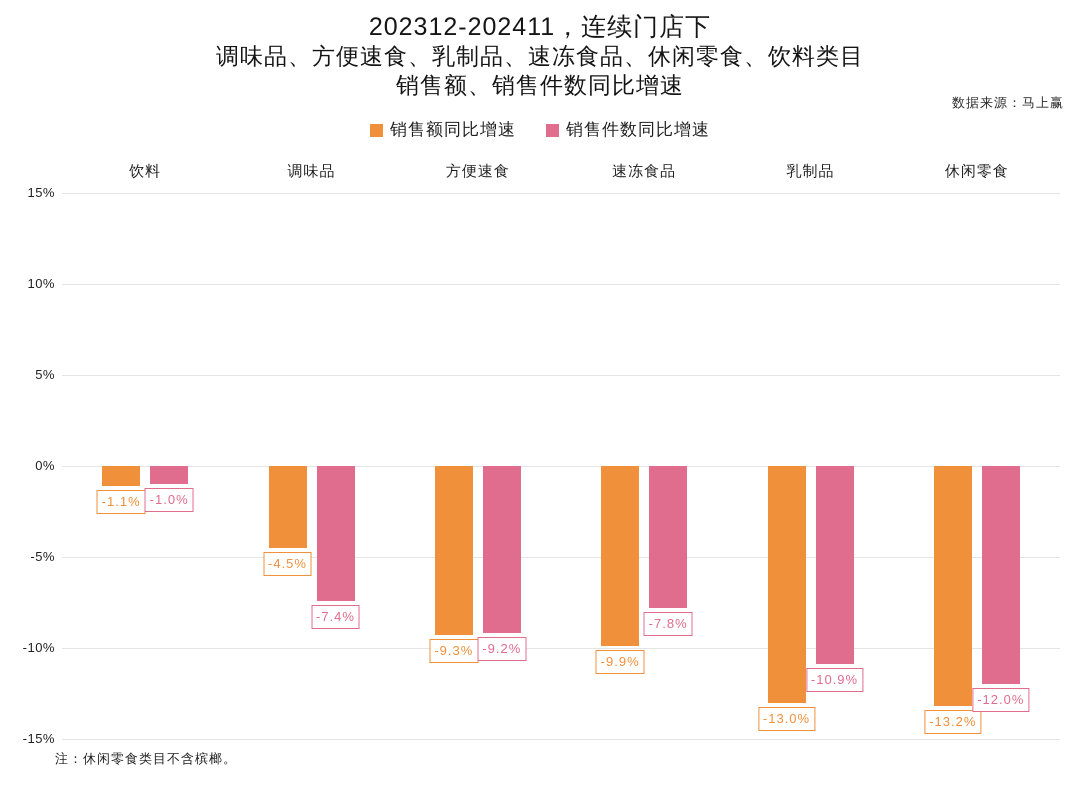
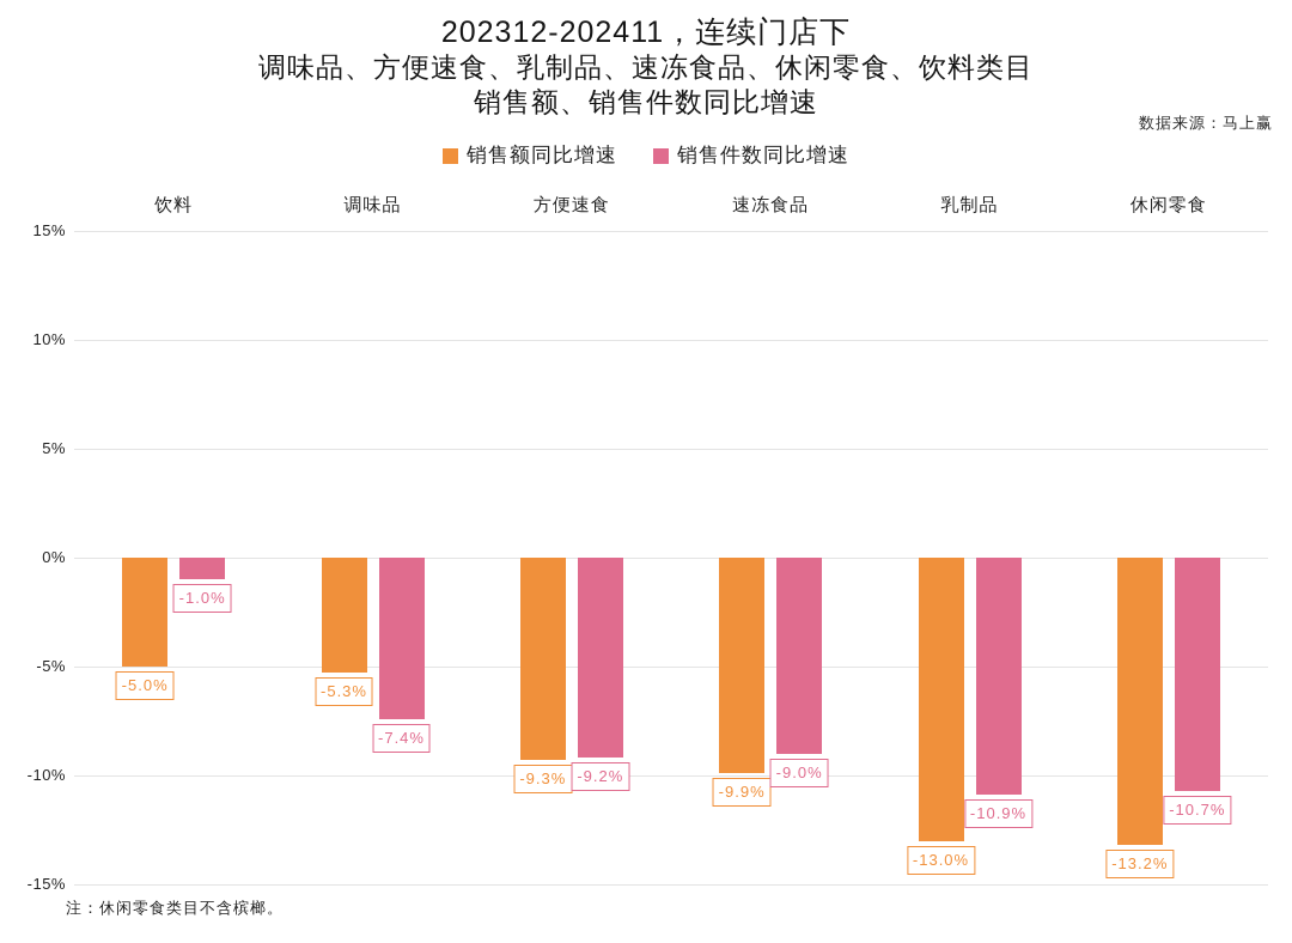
销售额同比增速/饮料: -1.1% -> -5.0%
销售额同比增速/调味品: -4.5% -> -5.3%
销售件数同比增速/速冻食品: -7.8% -> -9.0%
销售件数同比增速/休闲零食: -12.0% -> -10.7%
